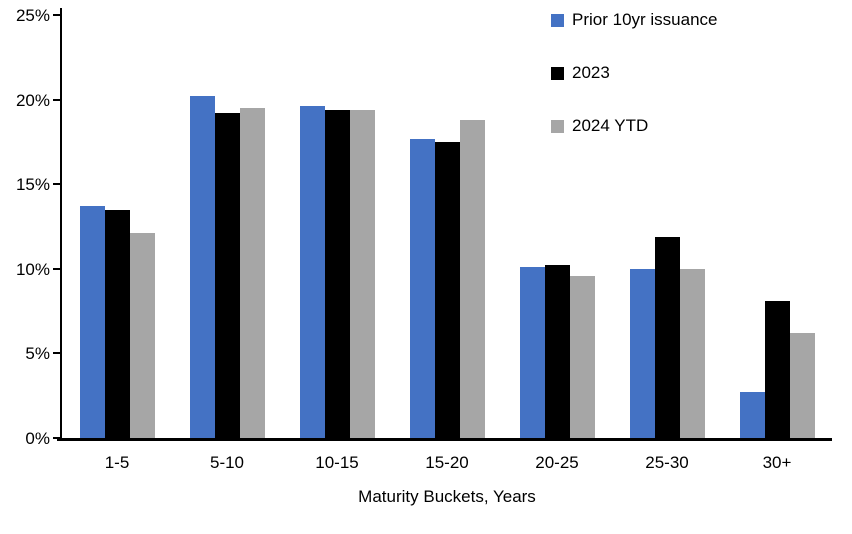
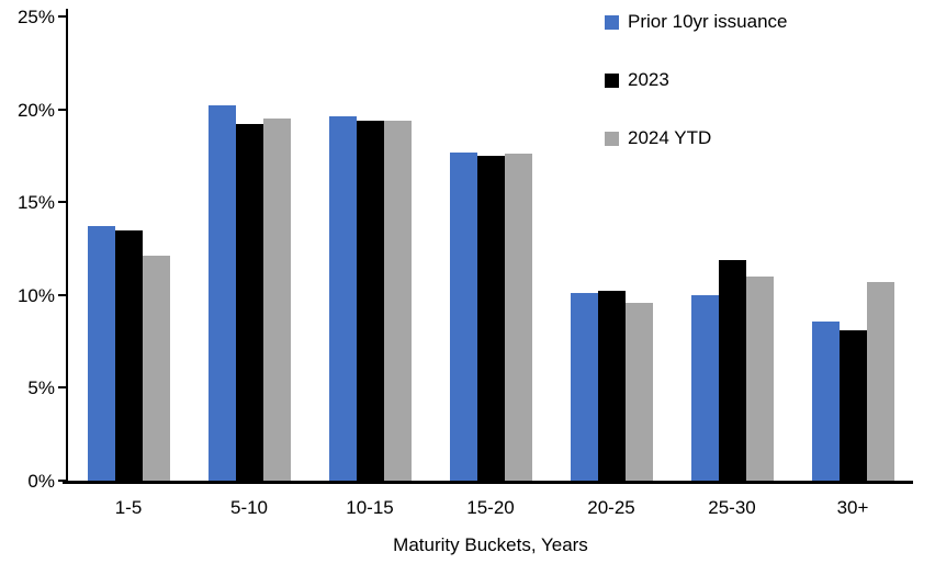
2024 YTD/15-20: 18.8% -> 17.6%
2024 YTD/25-30: 10.0% -> 11.0%
Prior 10yr issuance/30+: 2.7% -> 8.6%
2024 YTD/30+: 6.2% -> 10.7%
